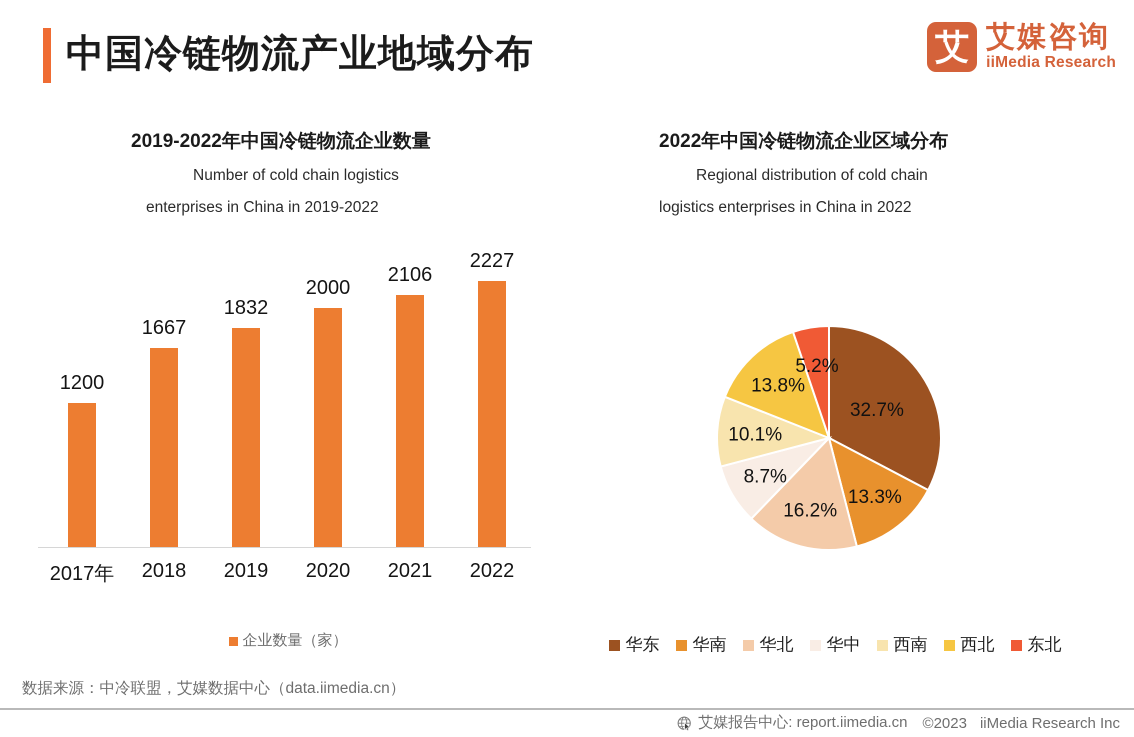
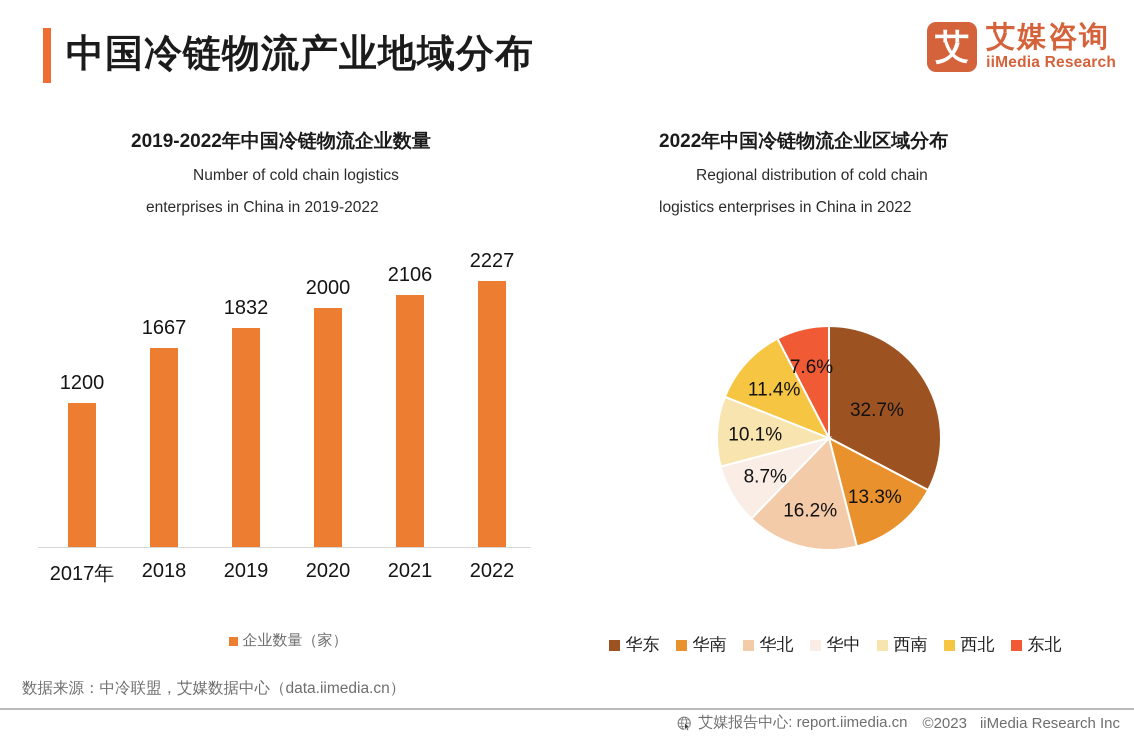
2022年中国冷链物流企业区域分布/西北: 13.8% -> 11.4%
2022年中国冷链物流企业区域分布/东北: 5.2% -> 7.6%
